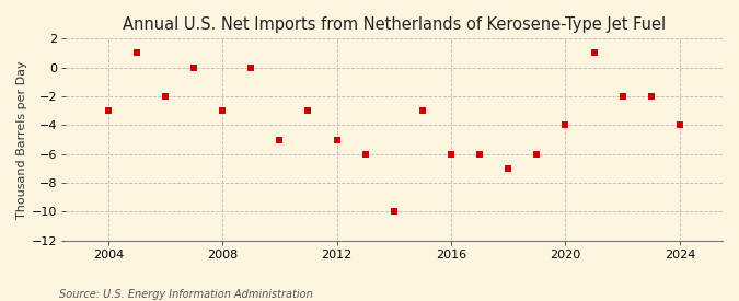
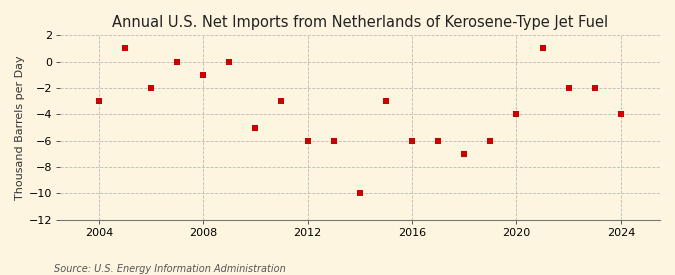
2008: -3 -> -1
2012: -5 -> -6
